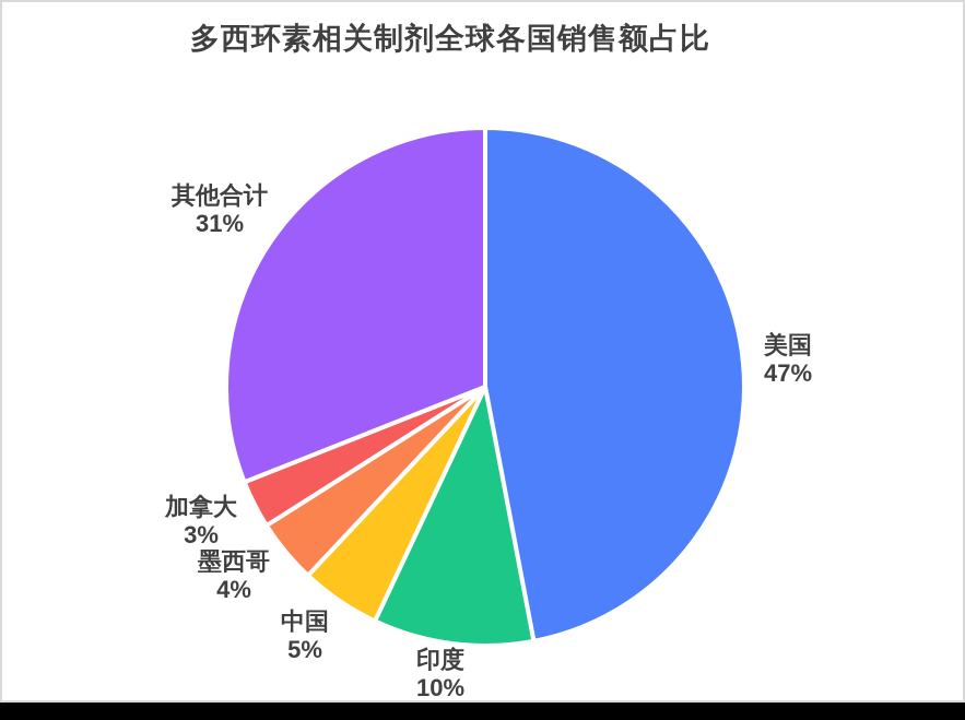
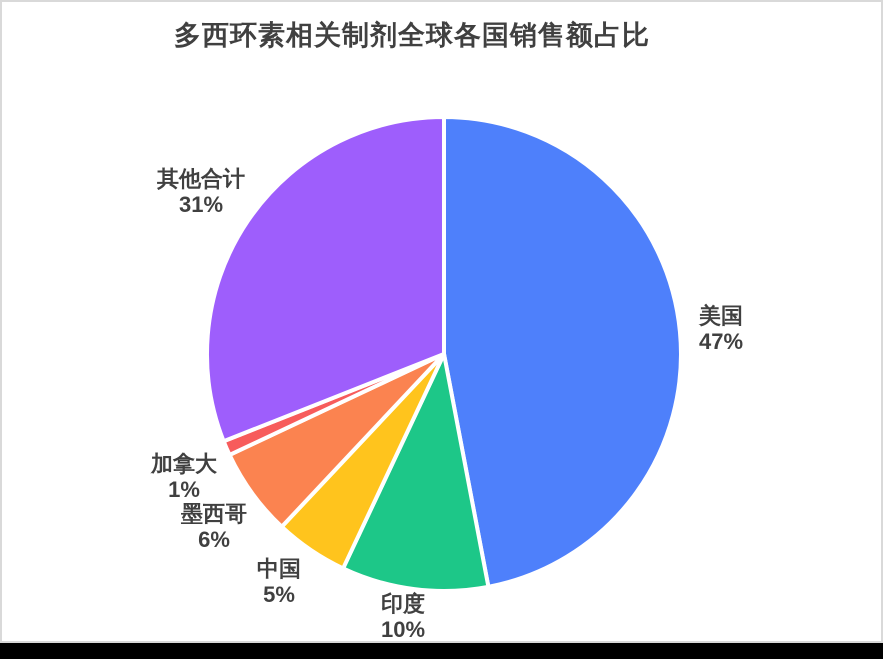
墨西哥: 4% -> 6%
加拿大: 3% -> 1%
